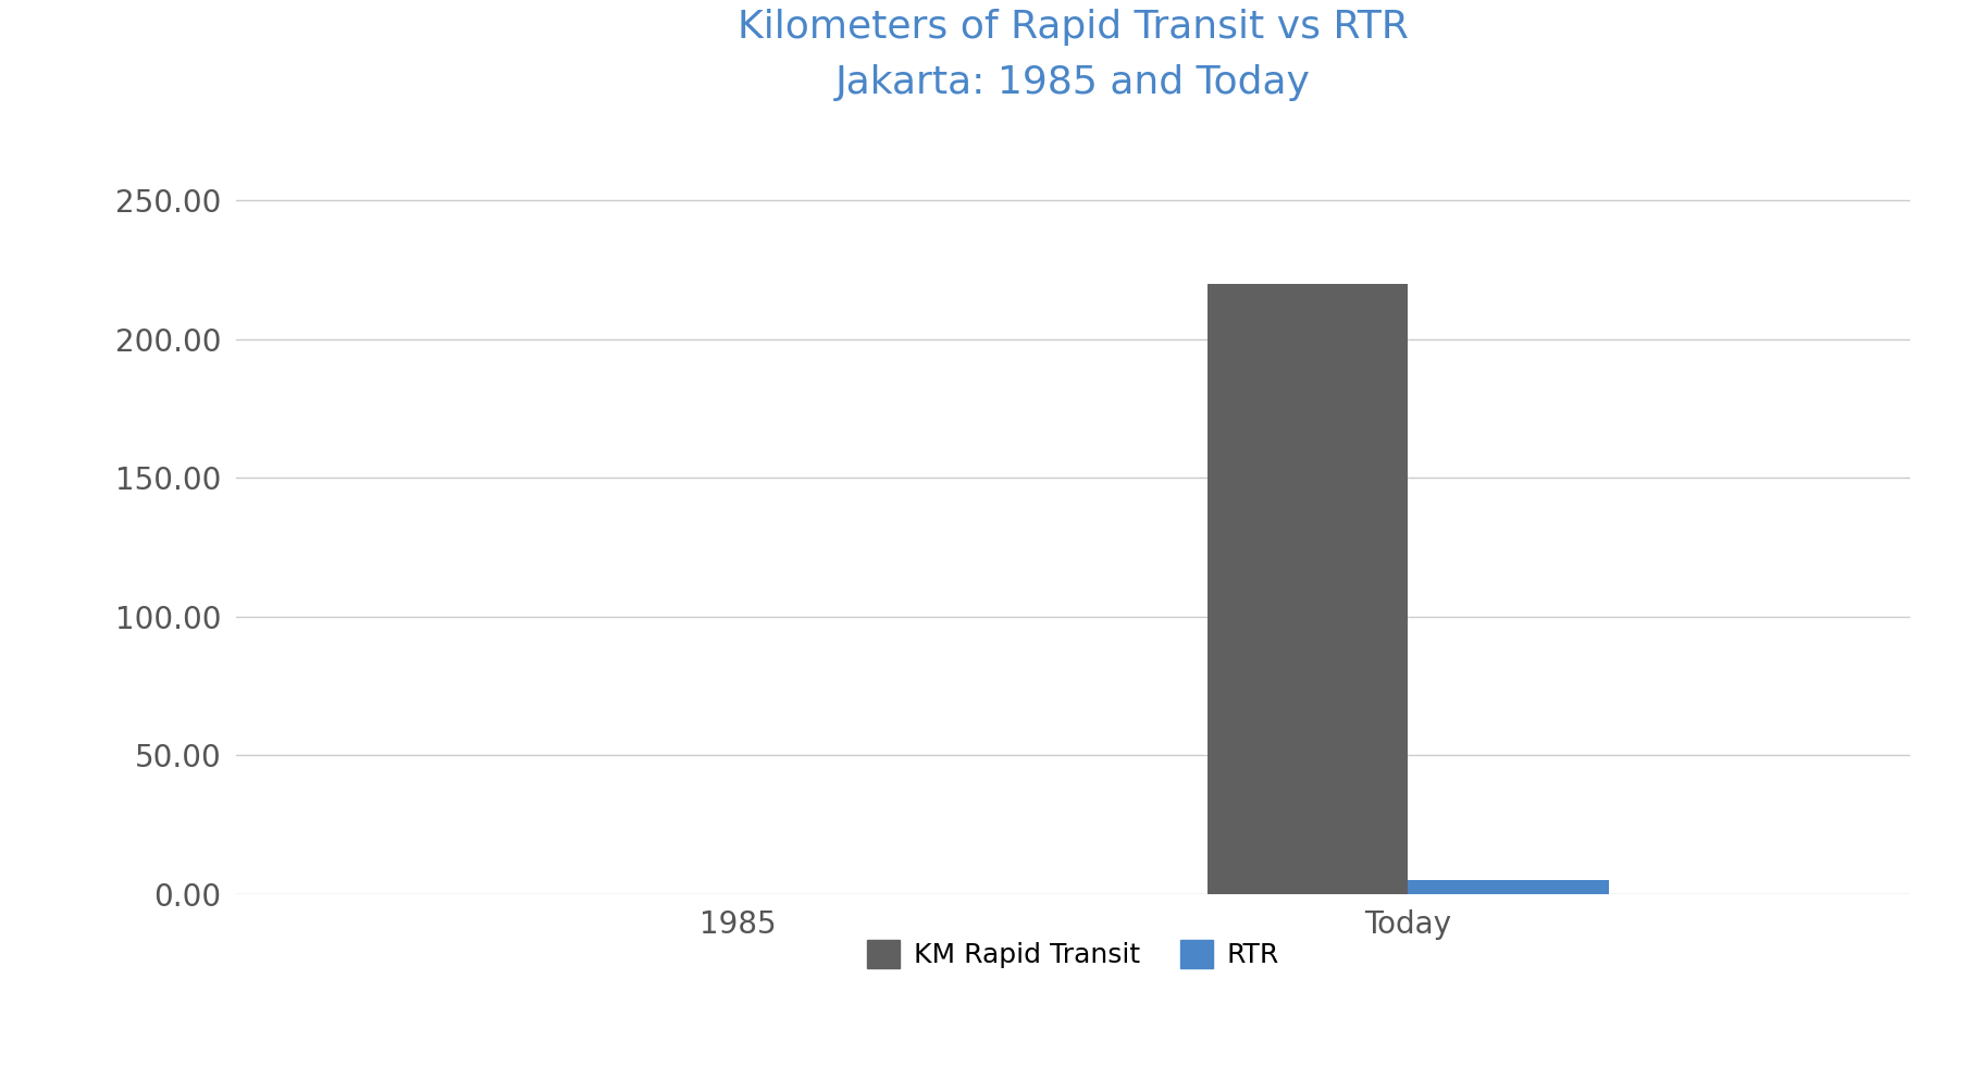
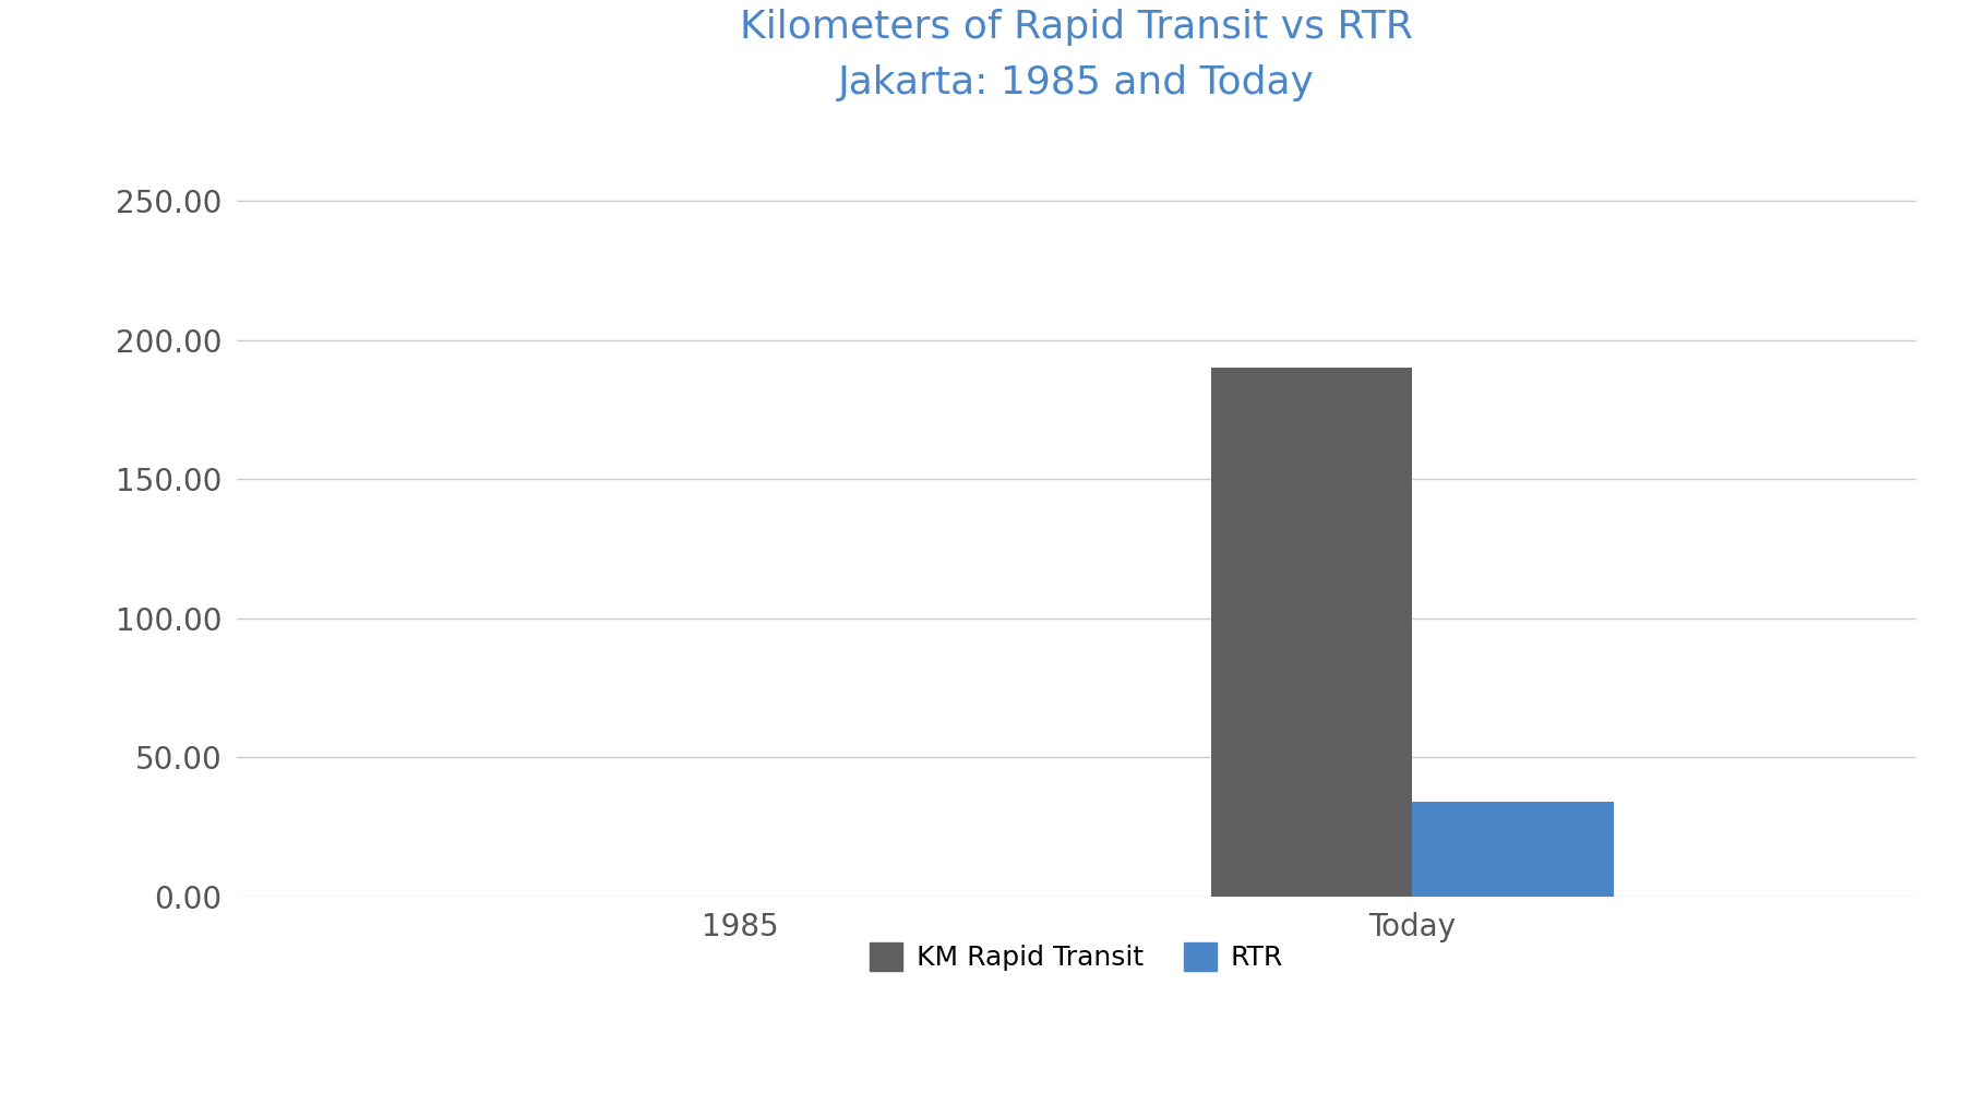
KM Rapid Transit/Today: 220 -> 190
RTR/Today: 5 -> 34
